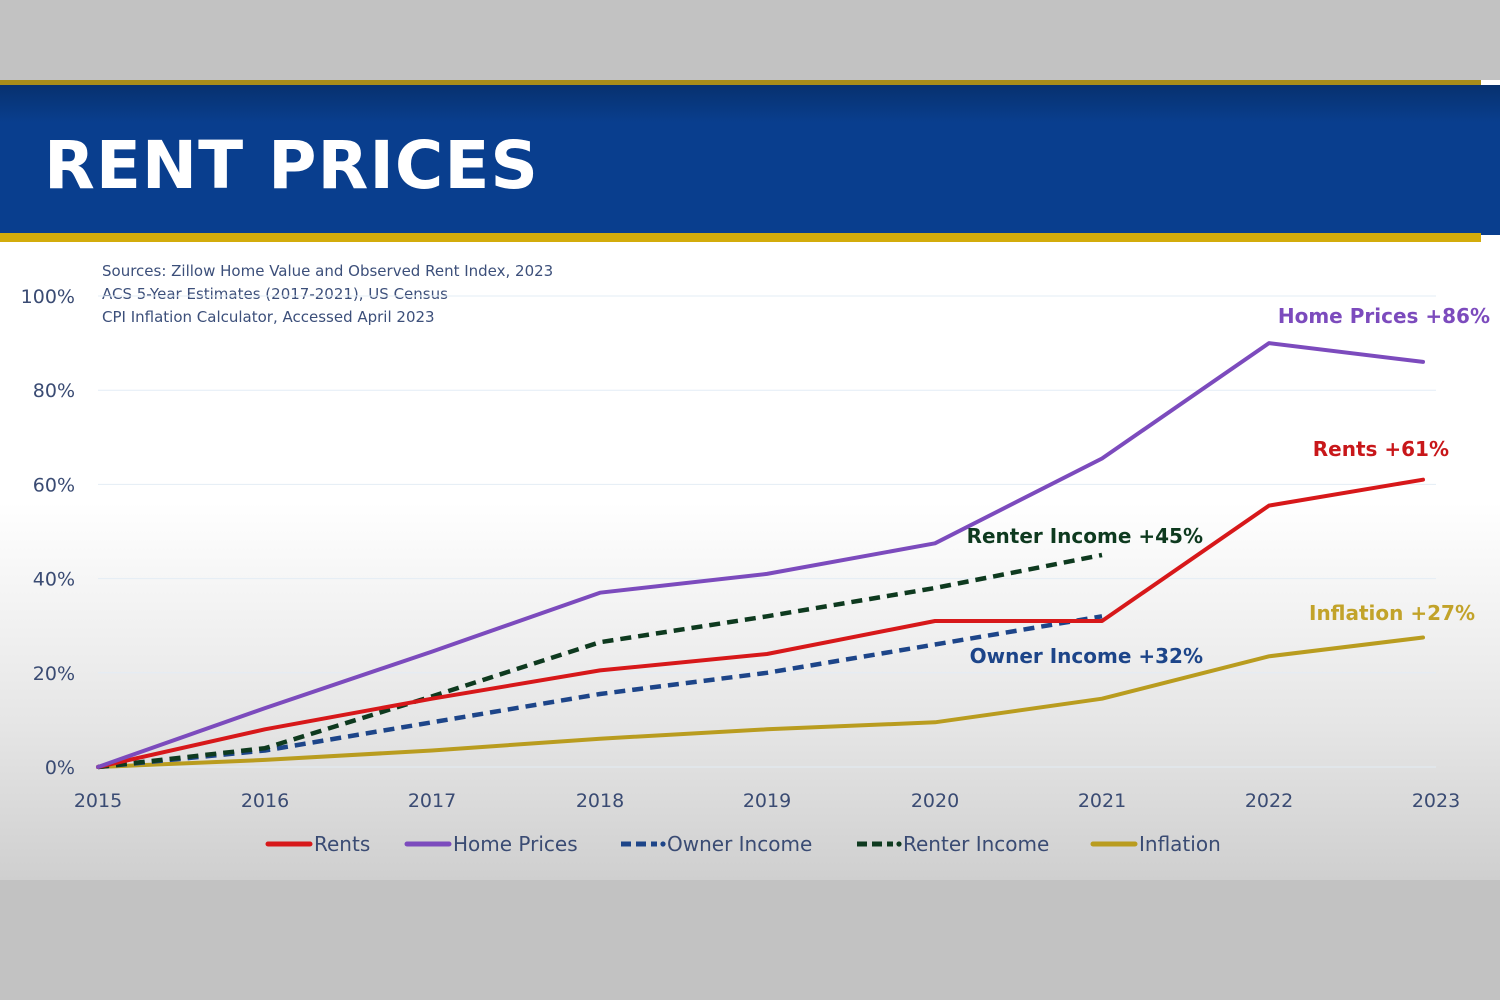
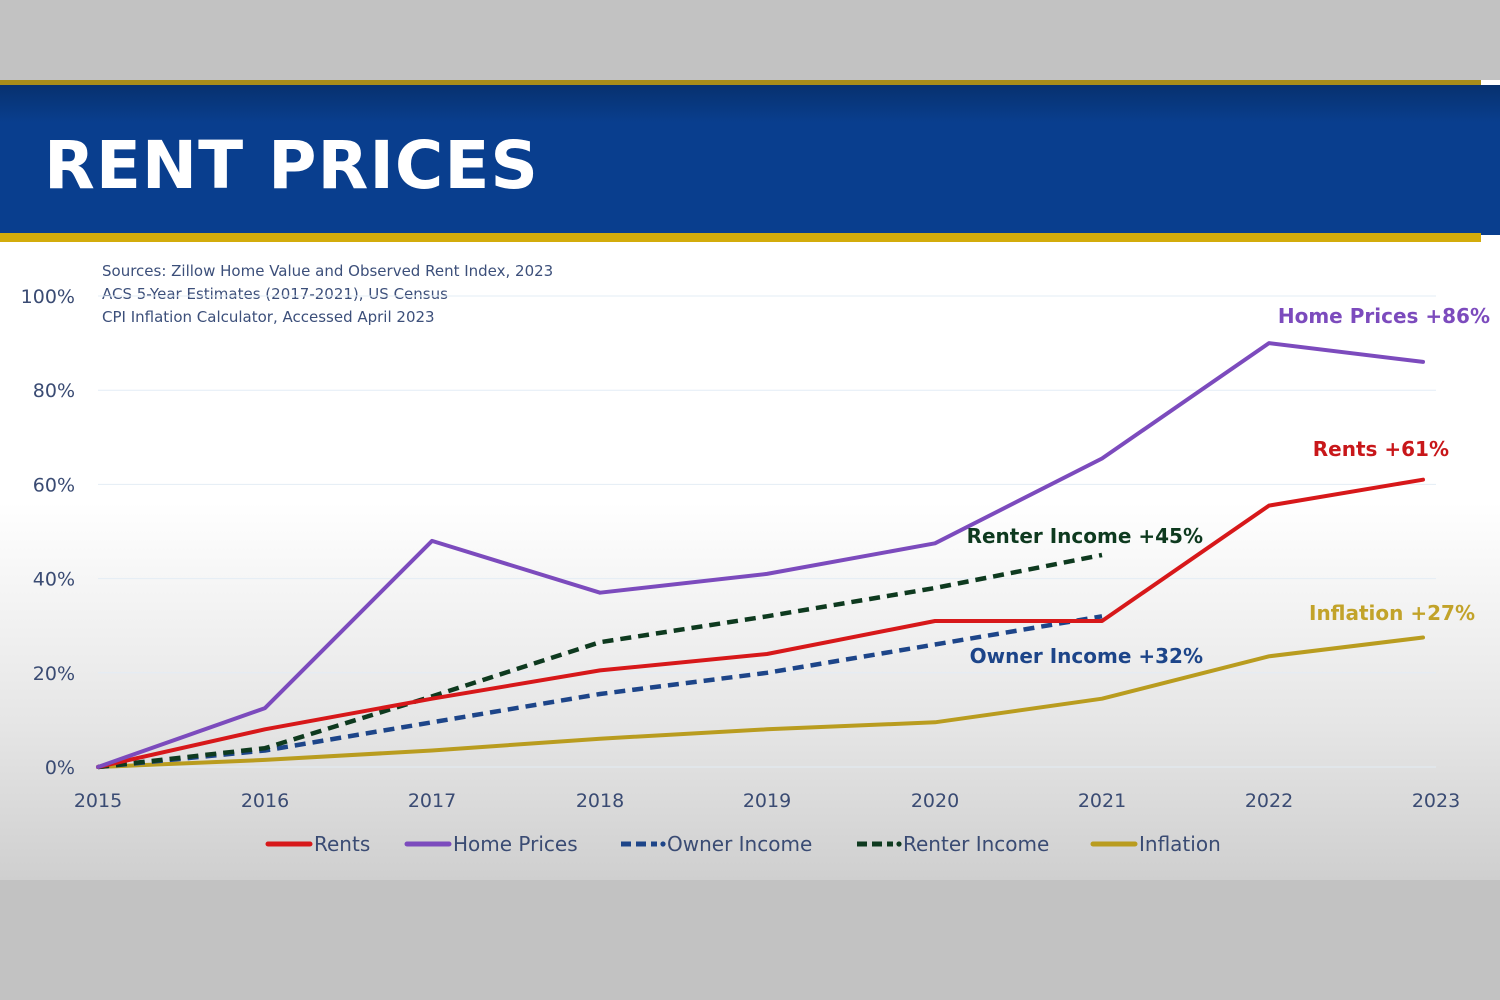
Home Prices/2017: 24% -> 48%
